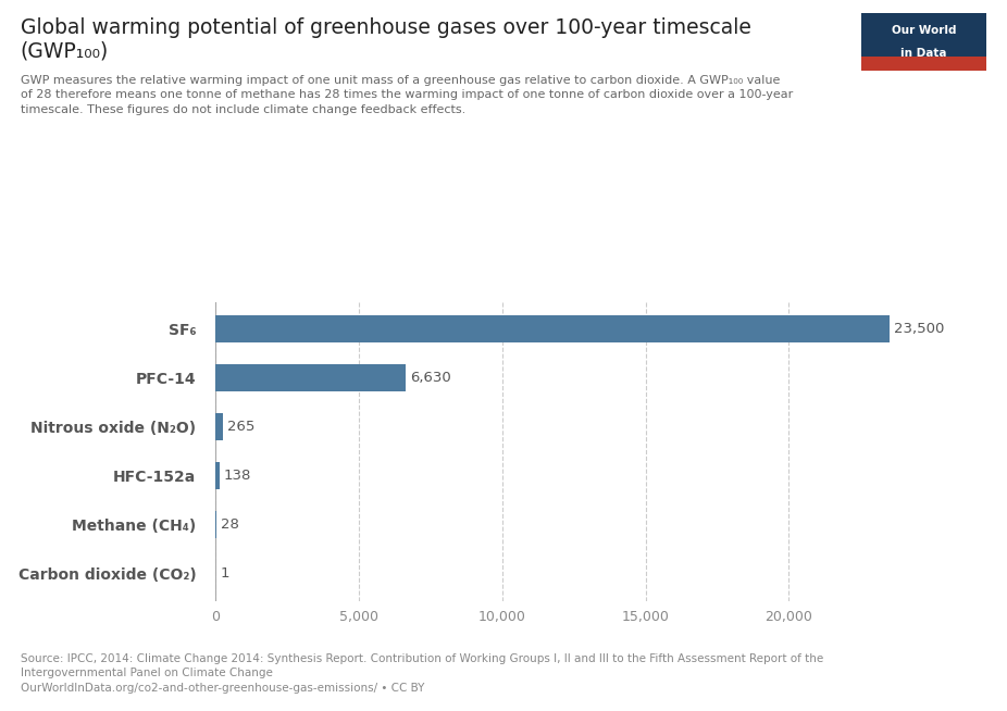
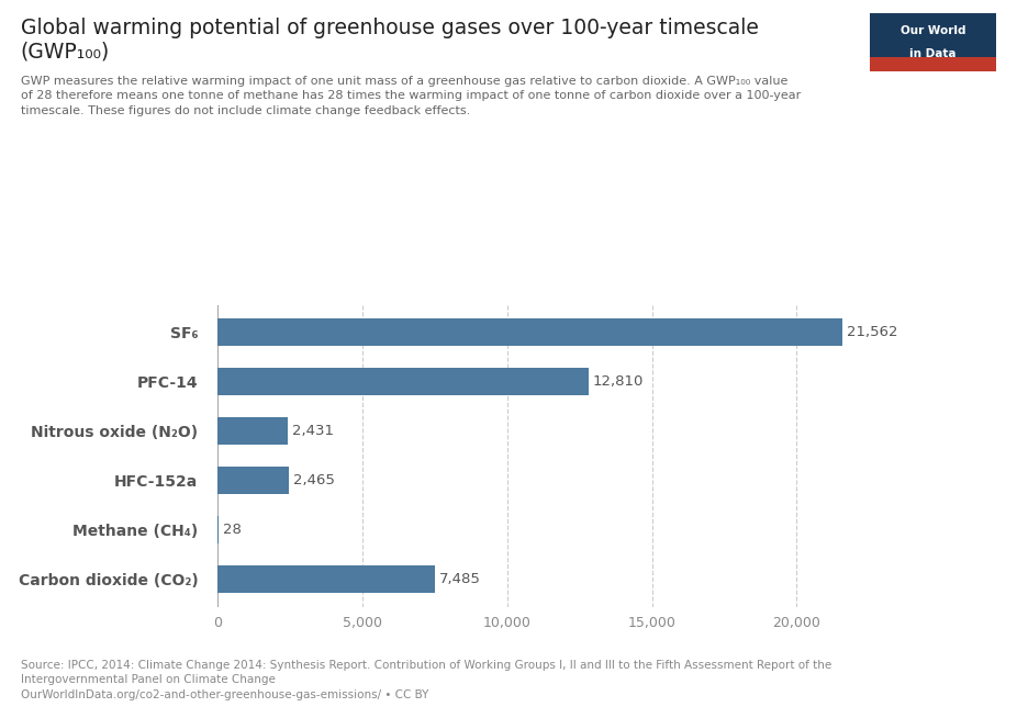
SF₆: 23,500 -> 21,562
PFC-14: 6,630 -> 12,810
Nitrous oxide (N₂O): 265 -> 2,431
HFC-152a: 138 -> 2,465
Carbon dioxide (CO₂): 1 -> 7,485
